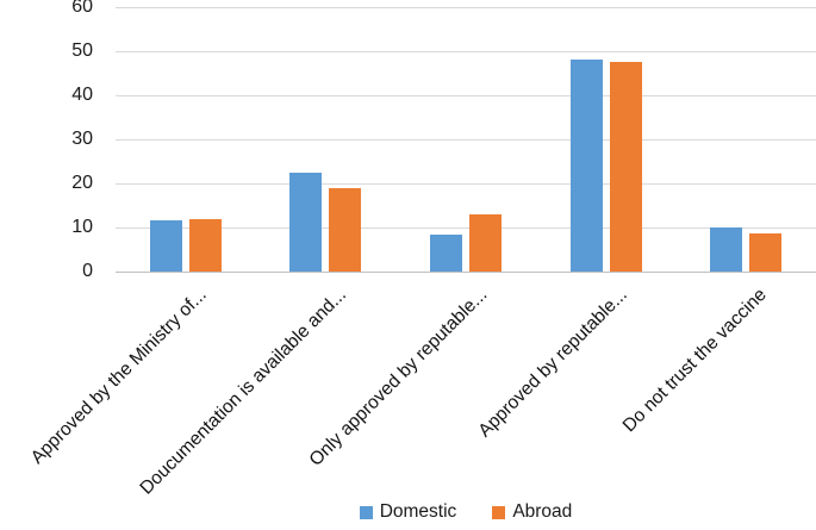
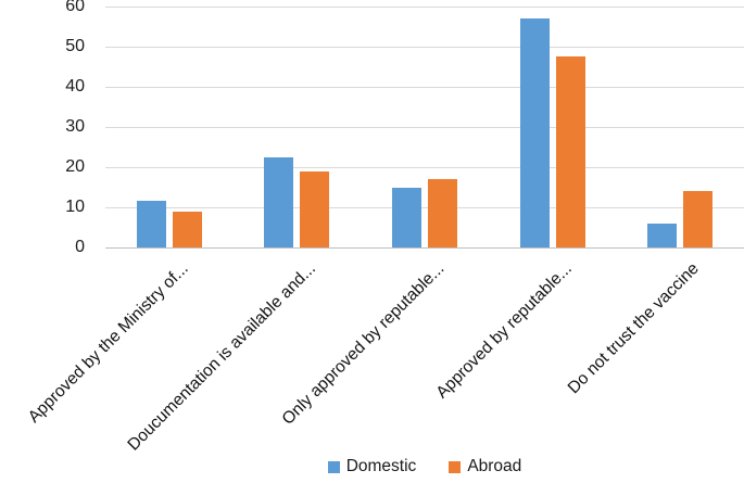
Abroad/Approved by the Ministry of...: 12 -> 9
Domestic/Only approved by reputable...: 8 -> 15
Abroad/Only approved by reputable...: 13 -> 17
Domestic/Approved by reputable...: 48 -> 57
Domestic/Do not trust the vaccine: 10 -> 6
Abroad/Do not trust the vaccine: 9 -> 14
